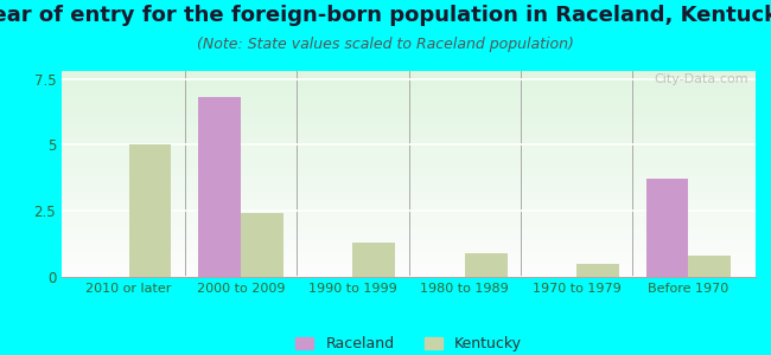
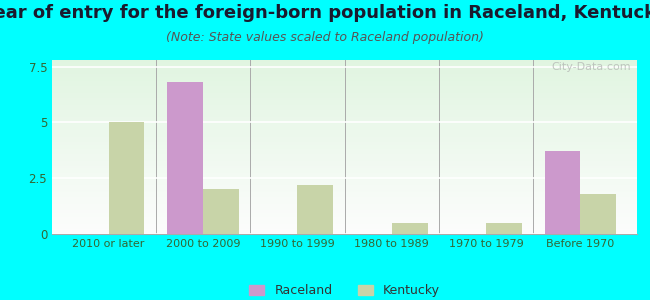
Kentucky/2000 to 2009: 2.4 -> 2.0
Kentucky/1990 to 1999: 1.3 -> 2.2
Kentucky/1980 to 1989: 0.9 -> 0.5
Kentucky/Before 1970: 0.8 -> 1.8
